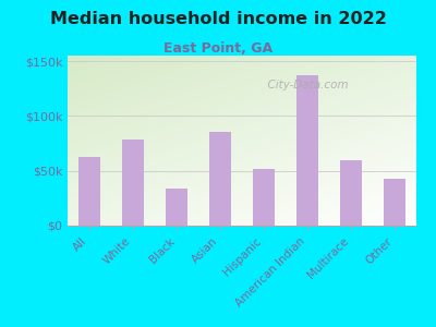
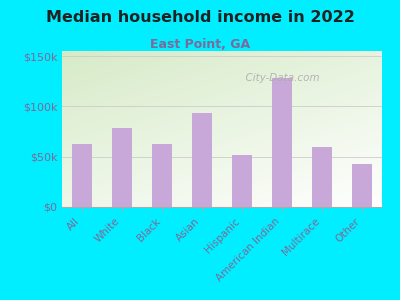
Black: $34k -> $63k
Asian: $85k -> $93k
American Indian: $137k -> $128k
